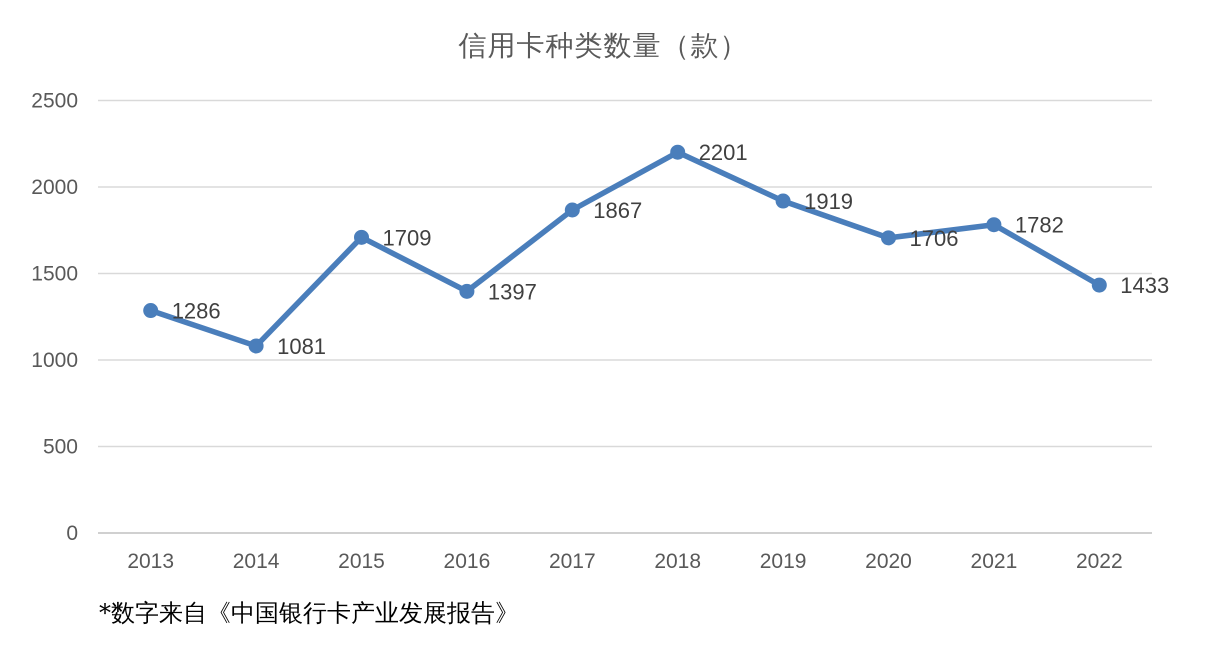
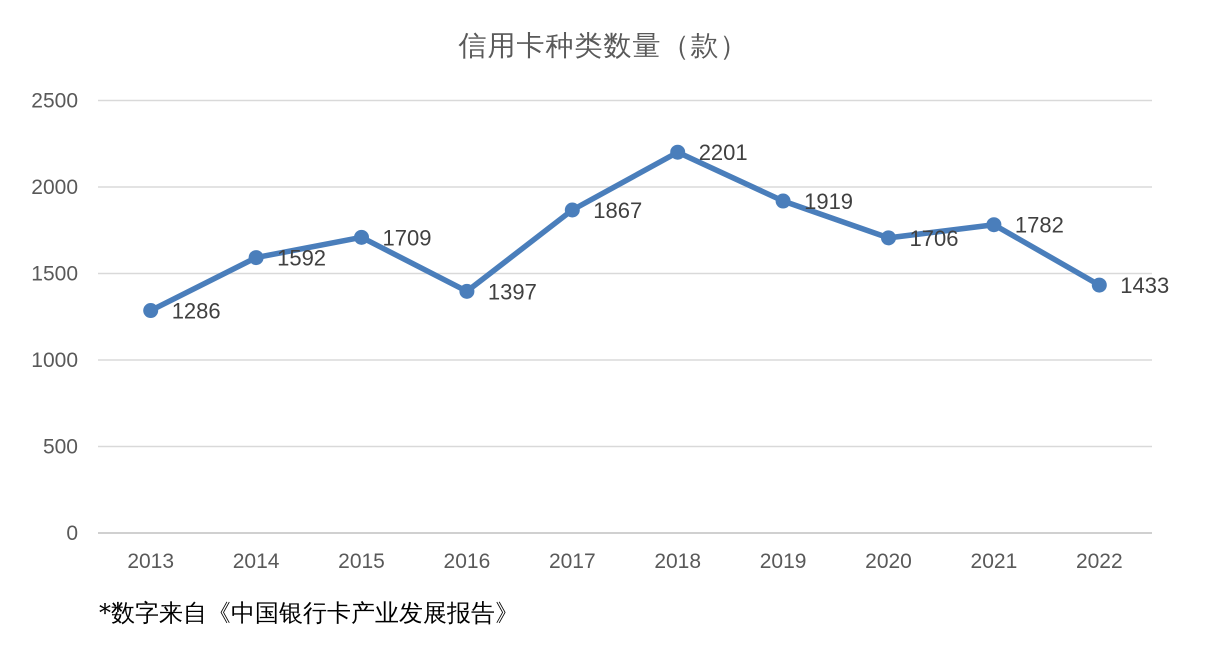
2014: 1081 -> 1592
